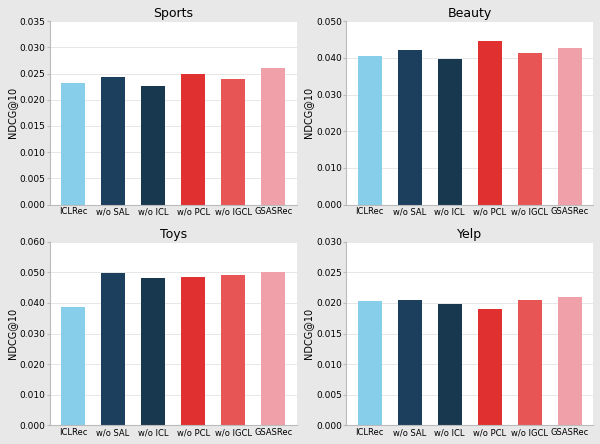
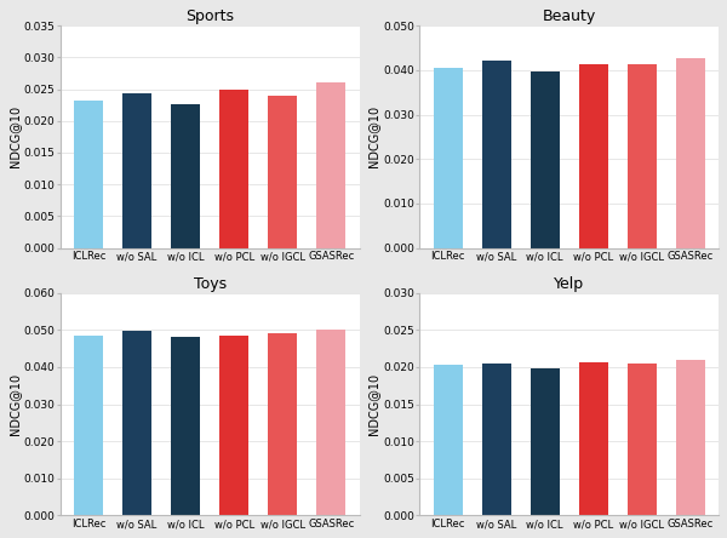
Beauty/w/o PCL: 0.0445 -> 0.0414
Toys/ICLRec: 0.0385 -> 0.0485
Yelp/w/o PCL: 0.0190 -> 0.0207
